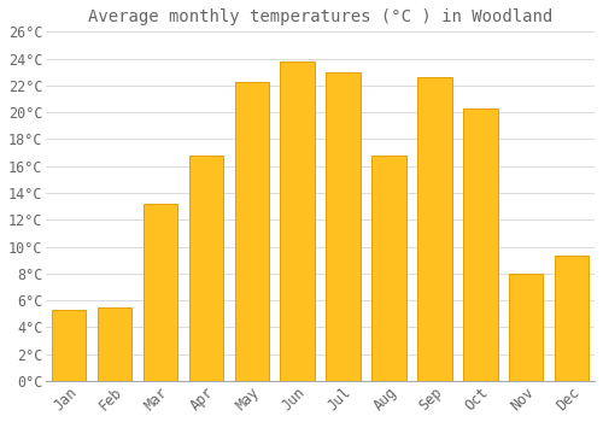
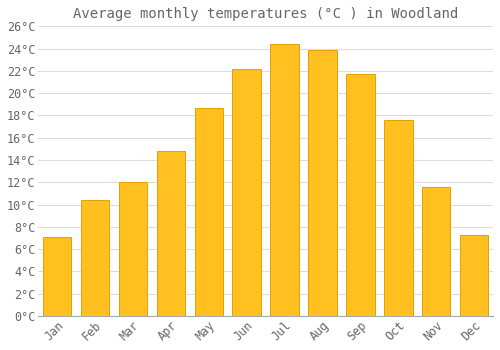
Jan: 5.3°C -> 7.1°C
Feb: 5.5°C -> 10.4°C
Mar: 13.2°C -> 12.0°C
Apr: 16.8°C -> 14.8°C
May: 22.3°C -> 18.7°C
Jun: 23.8°C -> 22.2°C
Jul: 23.0°C -> 24.4°C
Aug: 16.8°C -> 23.9°C
Sep: 22.6°C -> 21.7°C
Oct: 20.3°C -> 17.6°C
Nov: 8.0°C -> 11.6°C
Dec: 9.3°C -> 7.3°C
